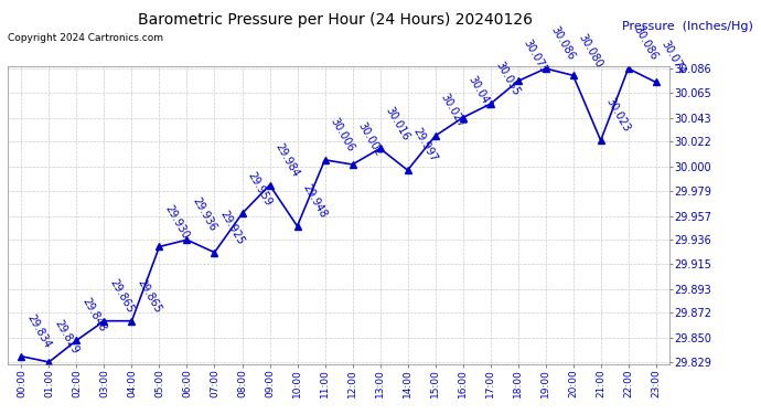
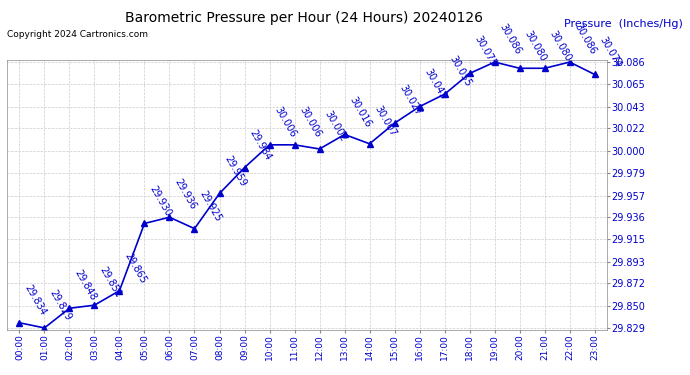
03:00: 29.865 -> 29.851
10:00: 29.948 -> 30.006
14:00: 29.997 -> 30.007
21:00: 30.023 -> 30.080
